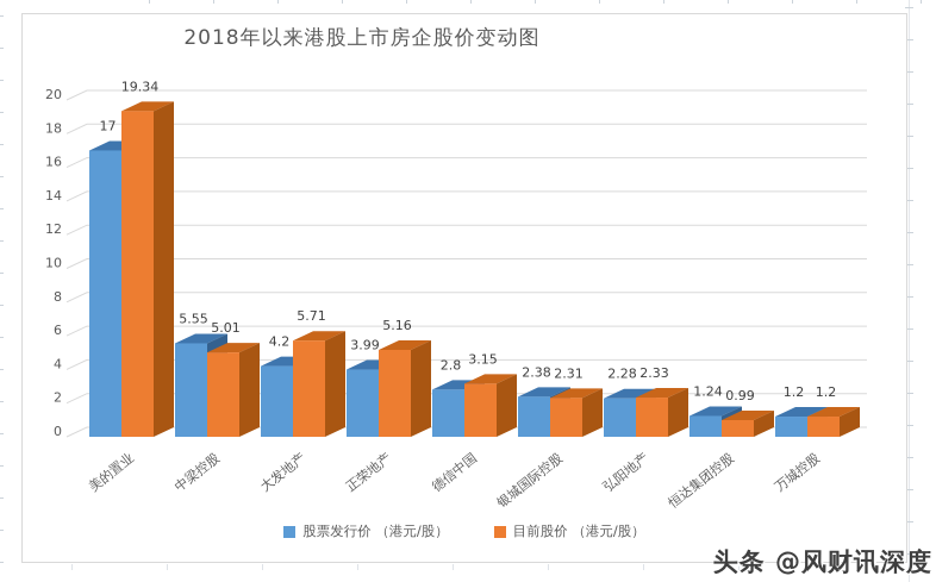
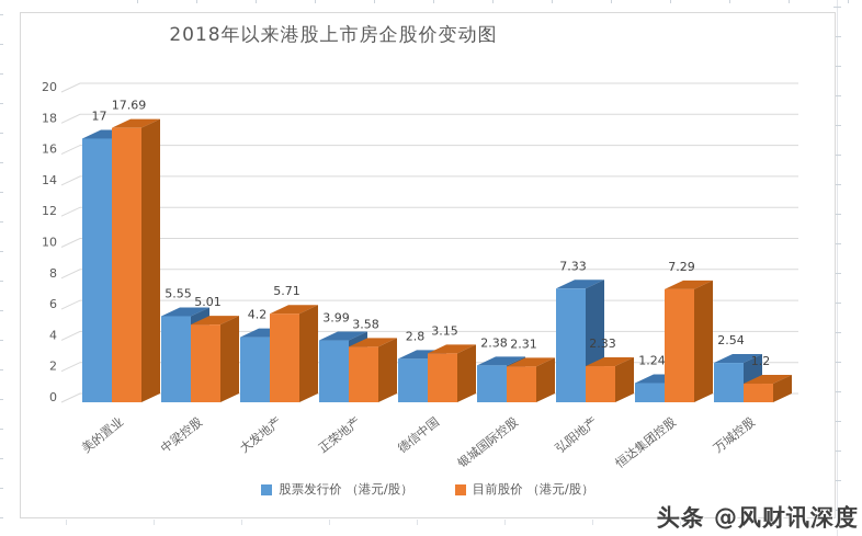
目前股价 （港元/股）/美的置业: 19.34 -> 17.69
目前股价 （港元/股）/正荣地产: 5.16 -> 3.58
股票发行价 （港元/股）/弘阳地产: 2.28 -> 7.33
目前股价 （港元/股）/恒达集团控股: 0.99 -> 7.29
股票发行价 （港元/股）/万城控股: 1.2 -> 2.54
